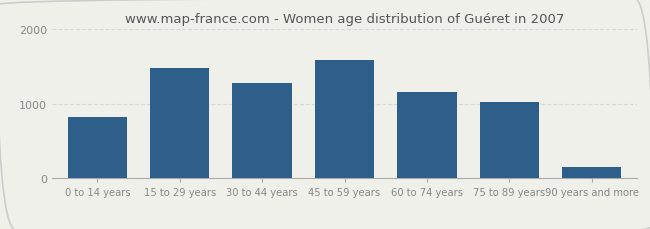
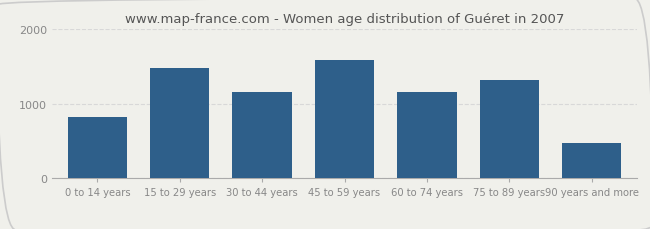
30 to 44 years: 1270 -> 1160
75 to 89 years: 1020 -> 1320
90 years and more: 160 -> 480
